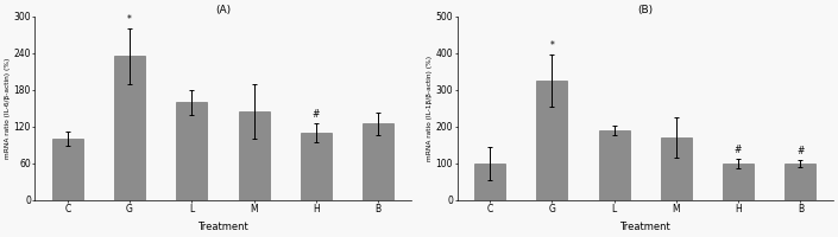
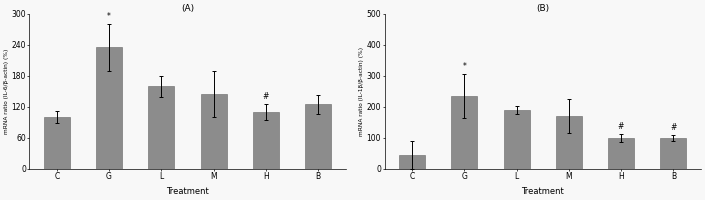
(B)/C: 100 -> 45
(B)/G: 325 -> 235
